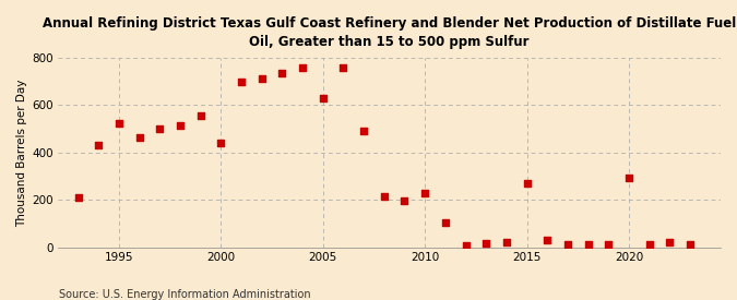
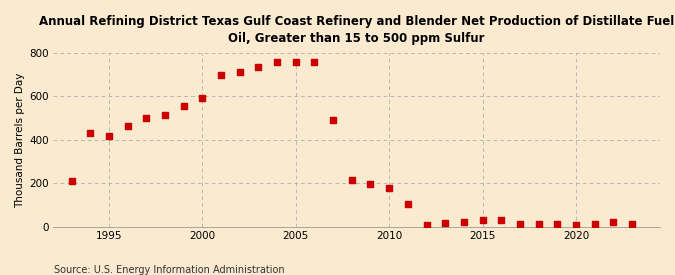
1995: 525 -> 420
2000: 440 -> 595
2005: 630 -> 760
2010: 230 -> 180
2015: 270 -> 30
2020: 295 -> 5
